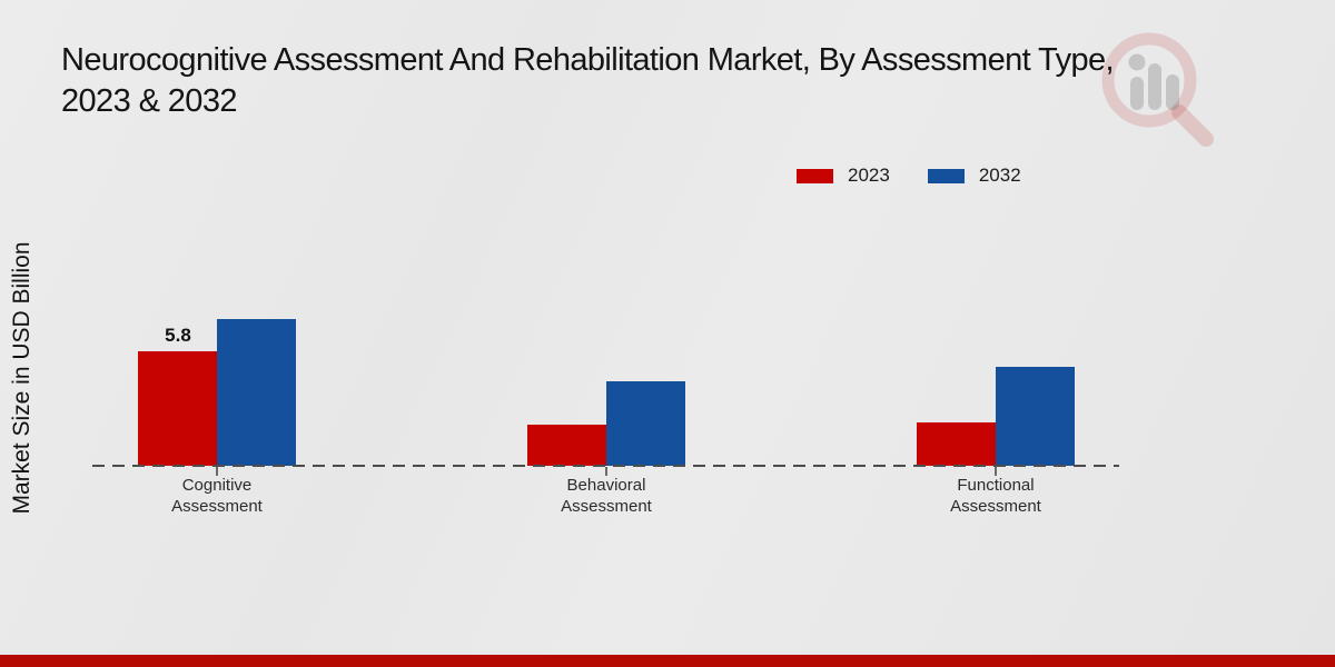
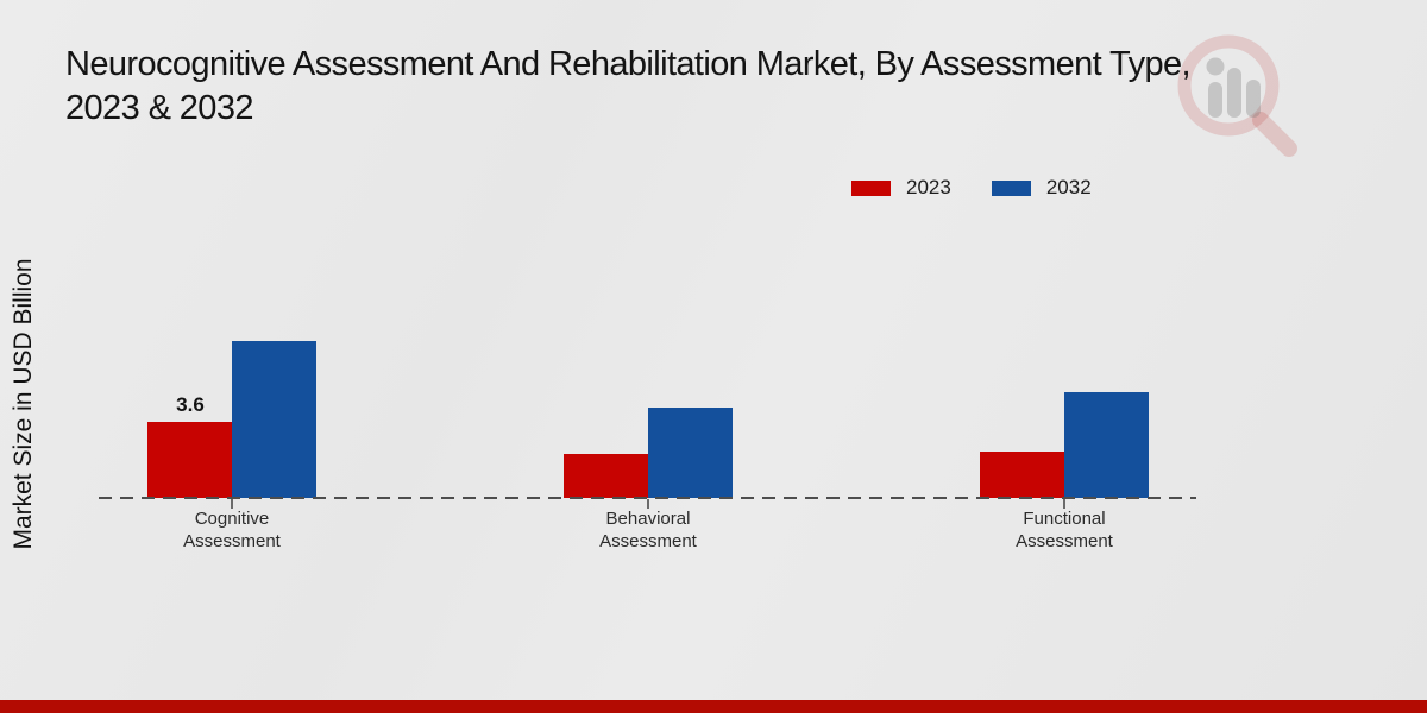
2023/Cognitive Assessment: 5.8 -> 3.6
